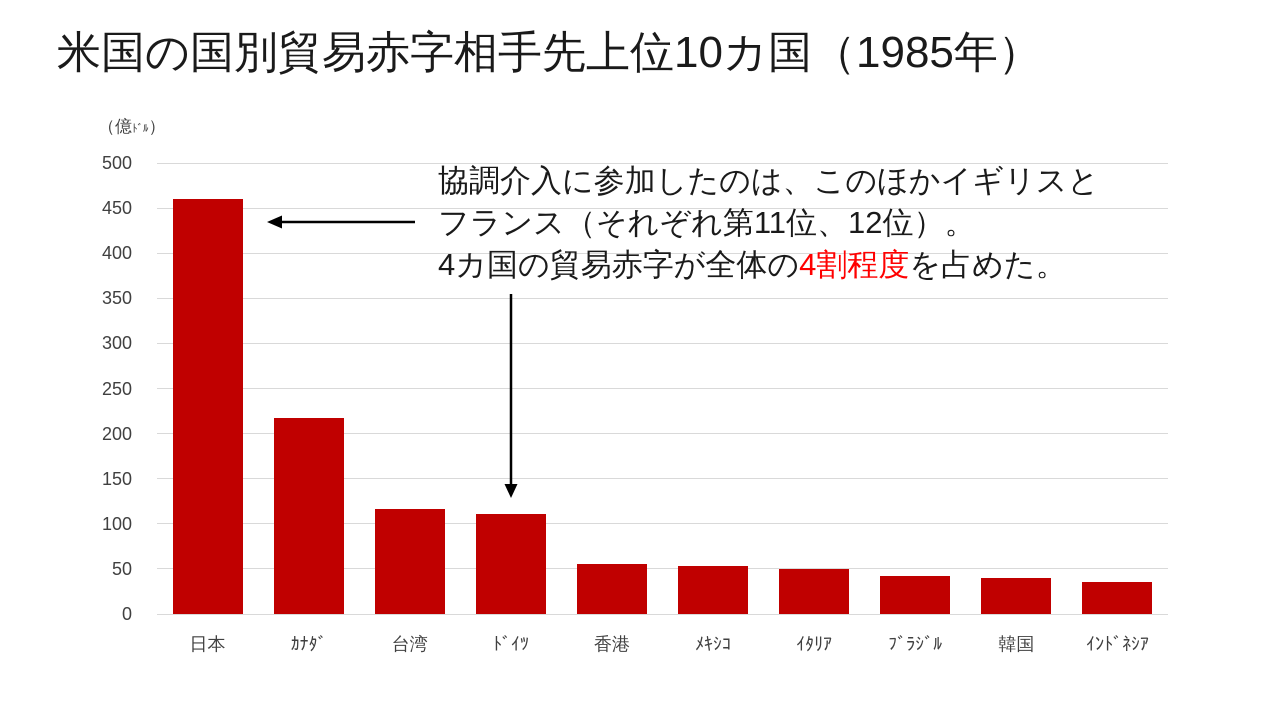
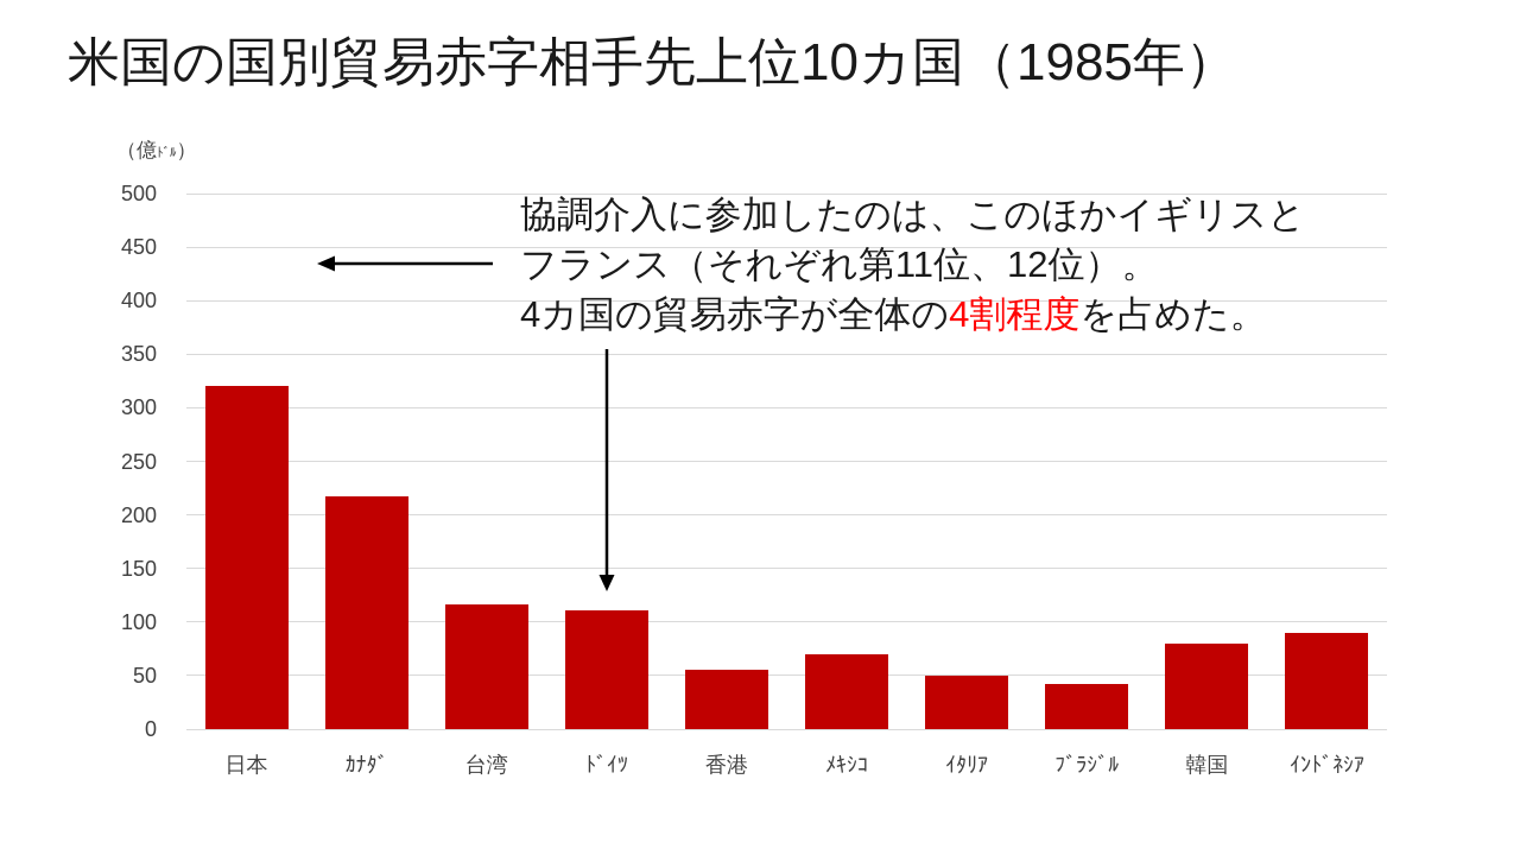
日本: 460 -> 320
ﾒｷｼｺ: 50 -> 70
韓国: 40 -> 80
ｲﾝﾄﾞﾈｼｱ: 40 -> 90
